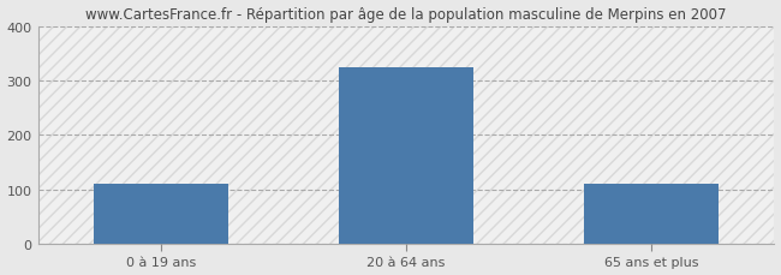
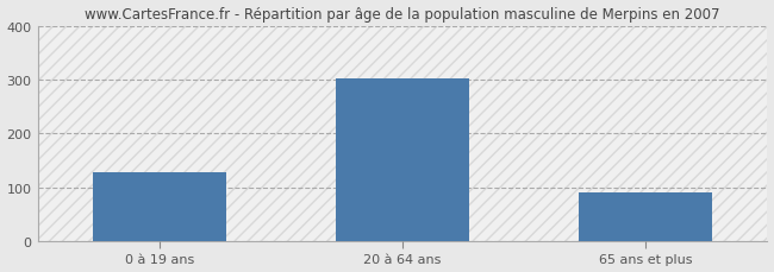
0 à 19 ans: 110 -> 128
20 à 64 ans: 325 -> 302
65 ans et plus: 110 -> 91
